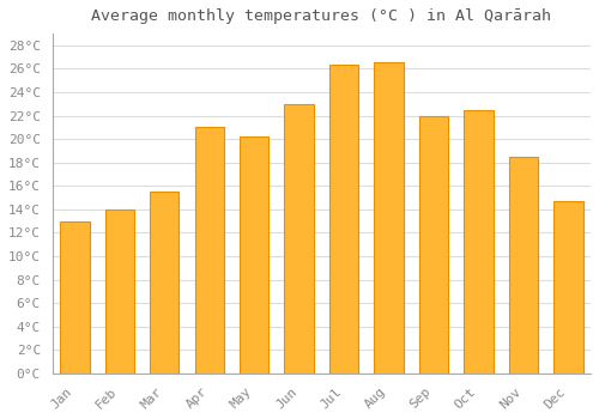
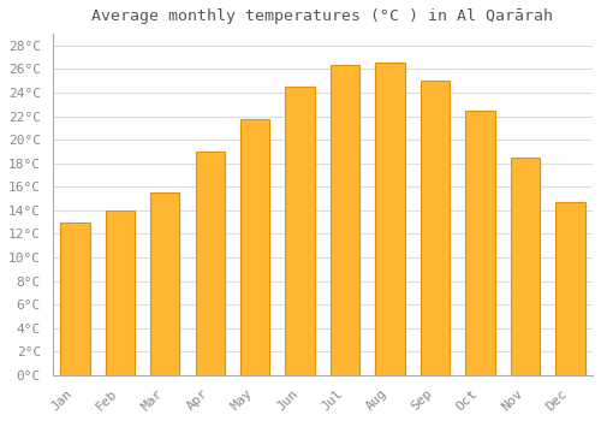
Apr: 21.0°C -> 19.0°C
May: 20.2°C -> 21.8°C
Jun: 23.0°C -> 24.5°C
Sep: 22.0°C -> 25.0°C
